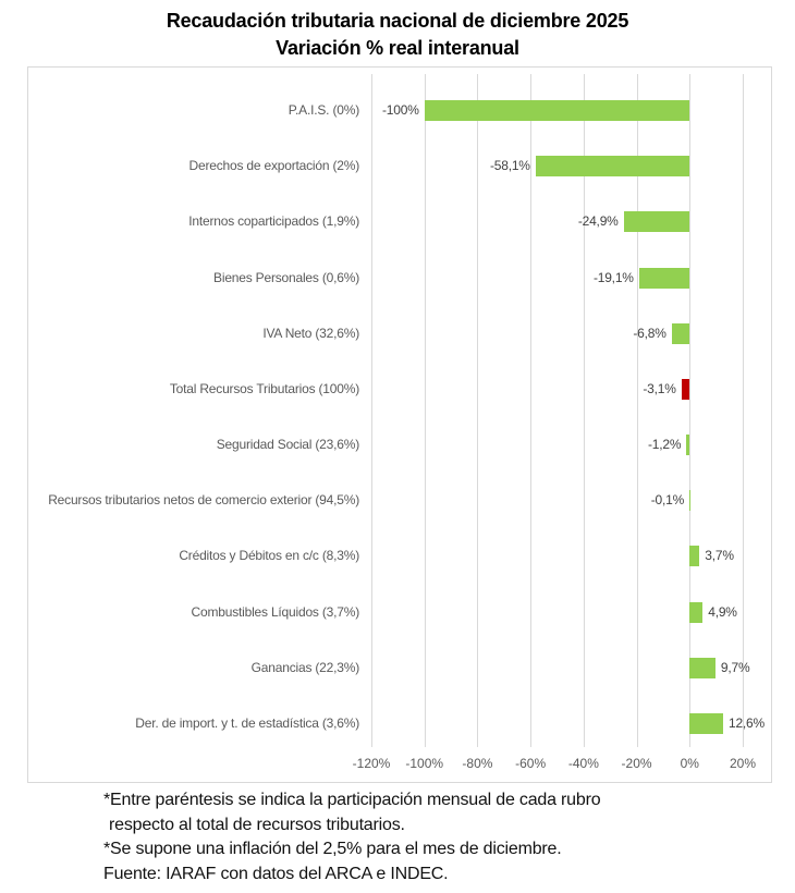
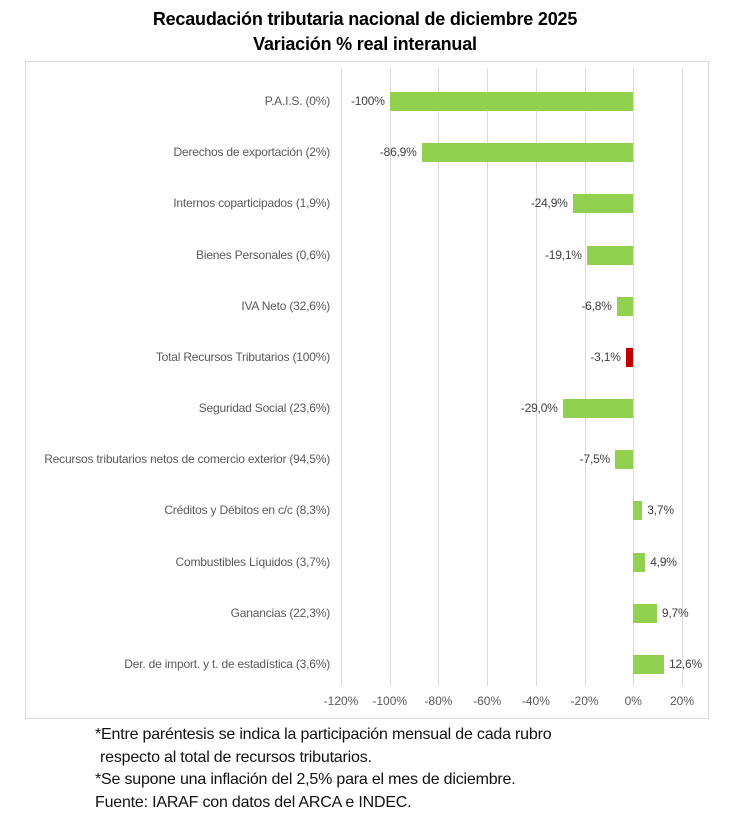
Derechos de exportación (2%): -58,1% -> -86,9%
Seguridad Social (23,6%): -1,2% -> -29,0%
Recursos tributarios netos de comercio exterior (94,5%): -0,1% -> -7,5%
